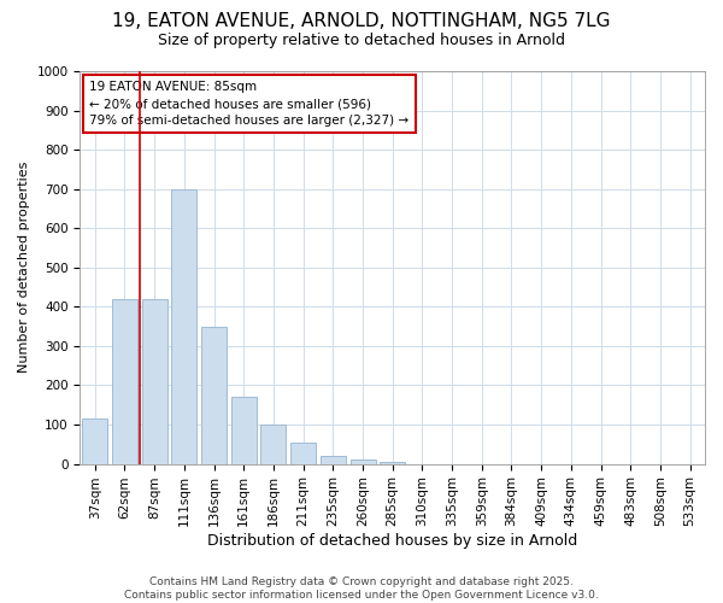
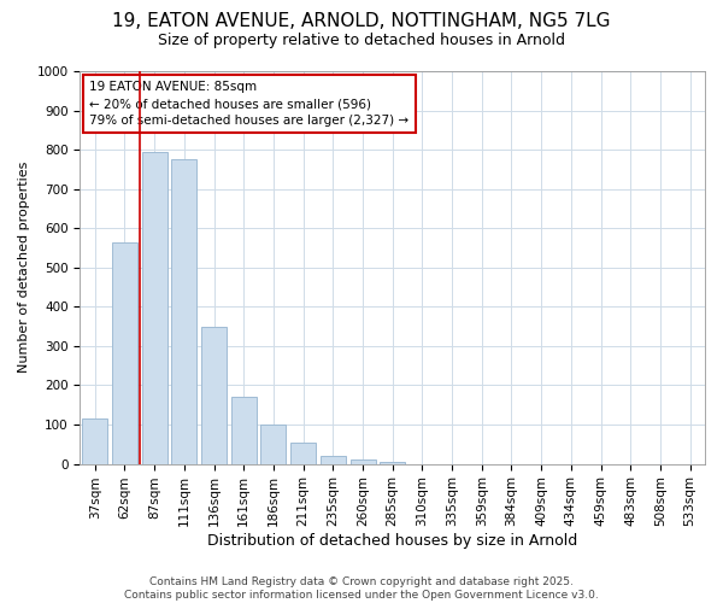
62sqm: 420 -> 565
87sqm: 420 -> 795
111sqm: 700 -> 775
